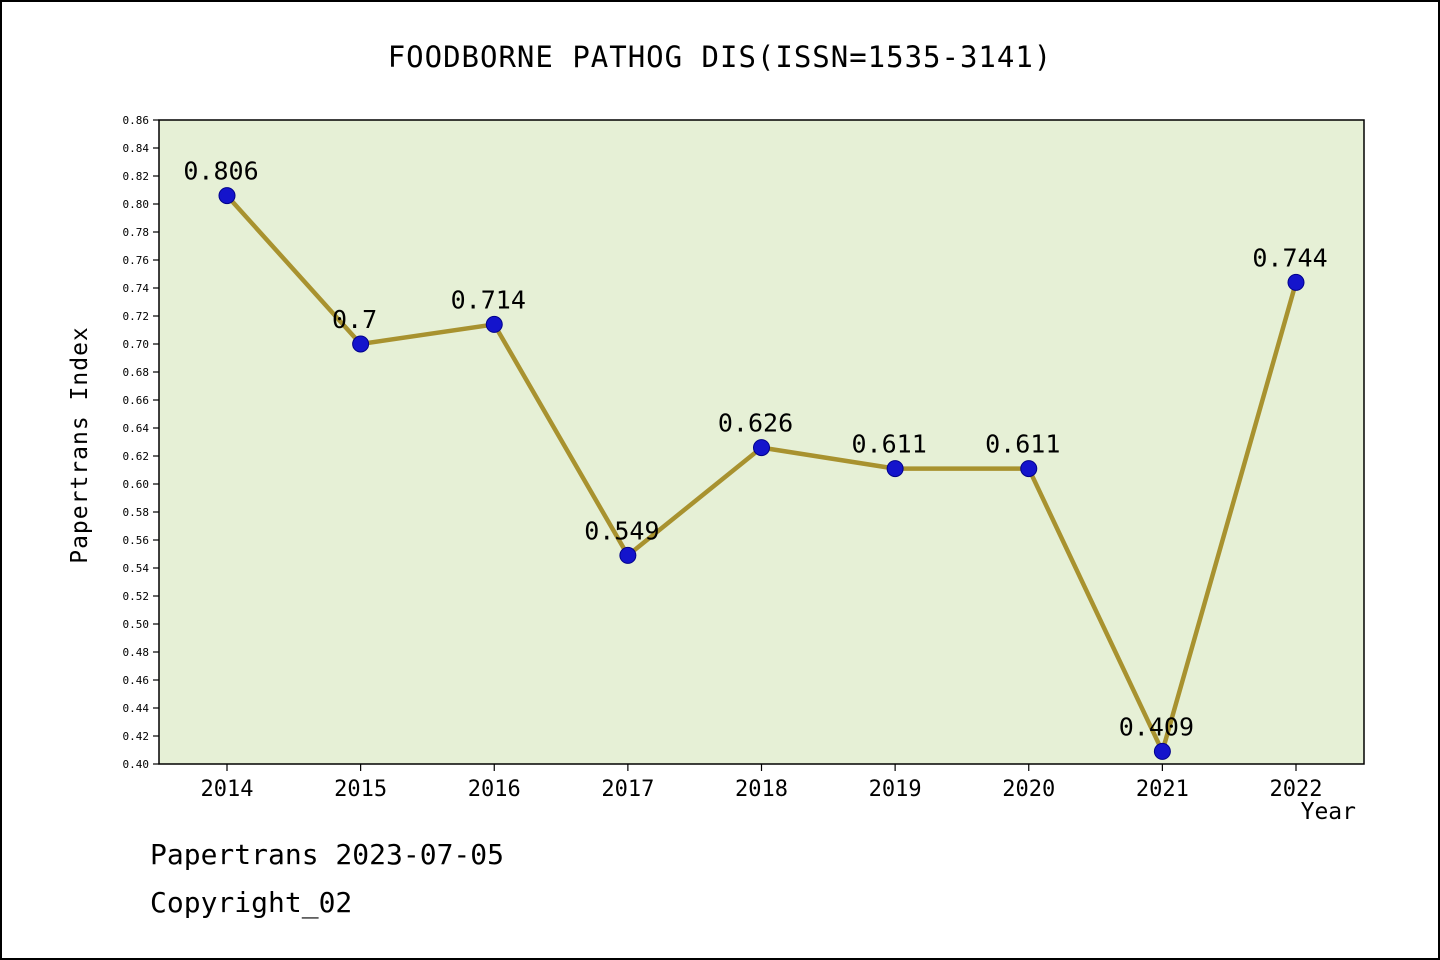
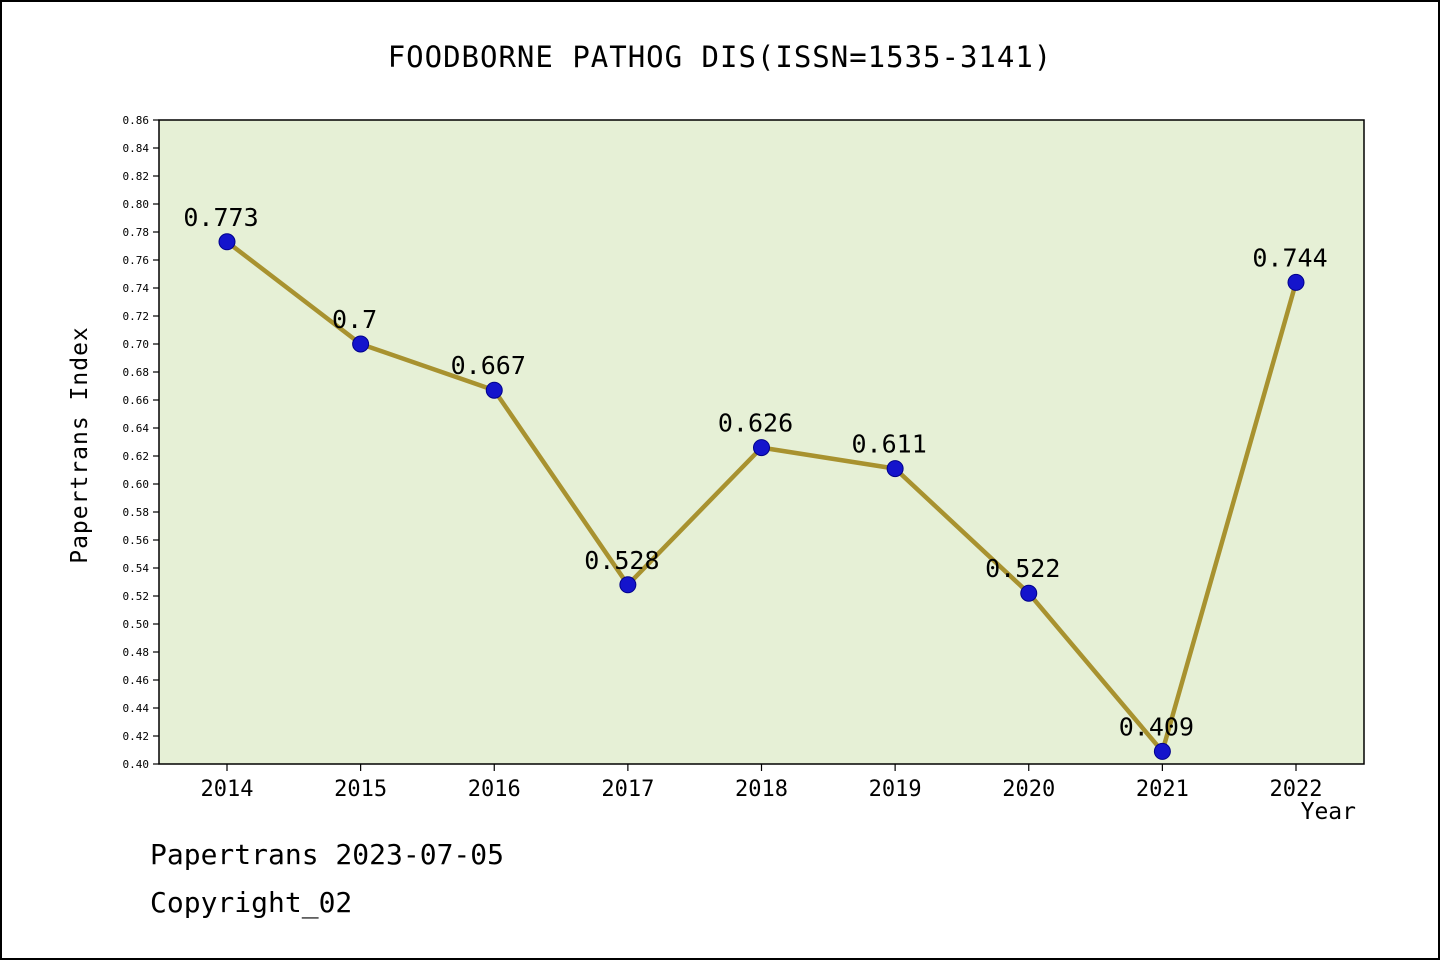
2014: 0.806 -> 0.773
2016: 0.714 -> 0.667
2017: 0.549 -> 0.528
2020: 0.611 -> 0.522
